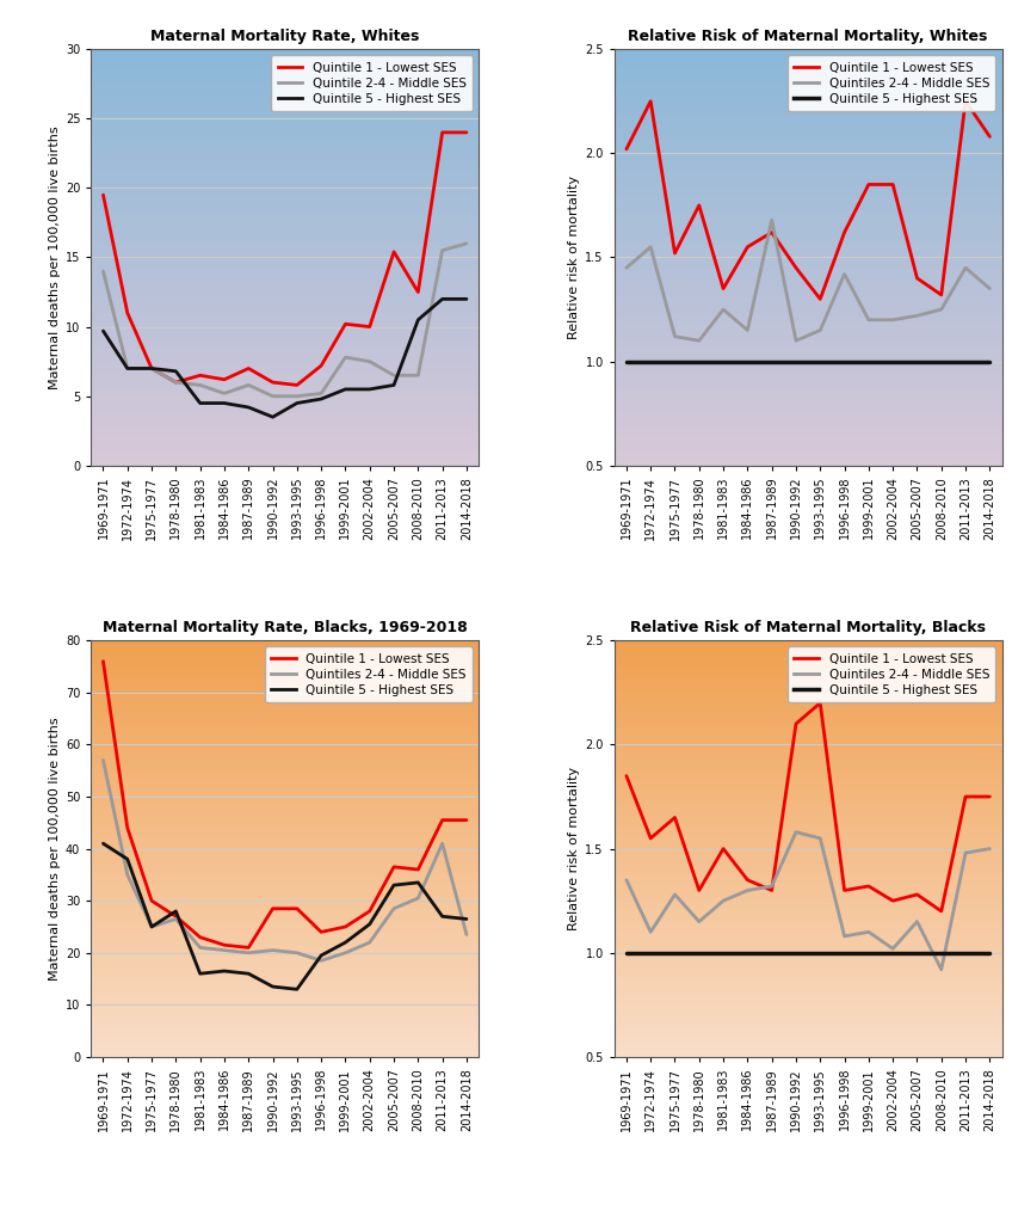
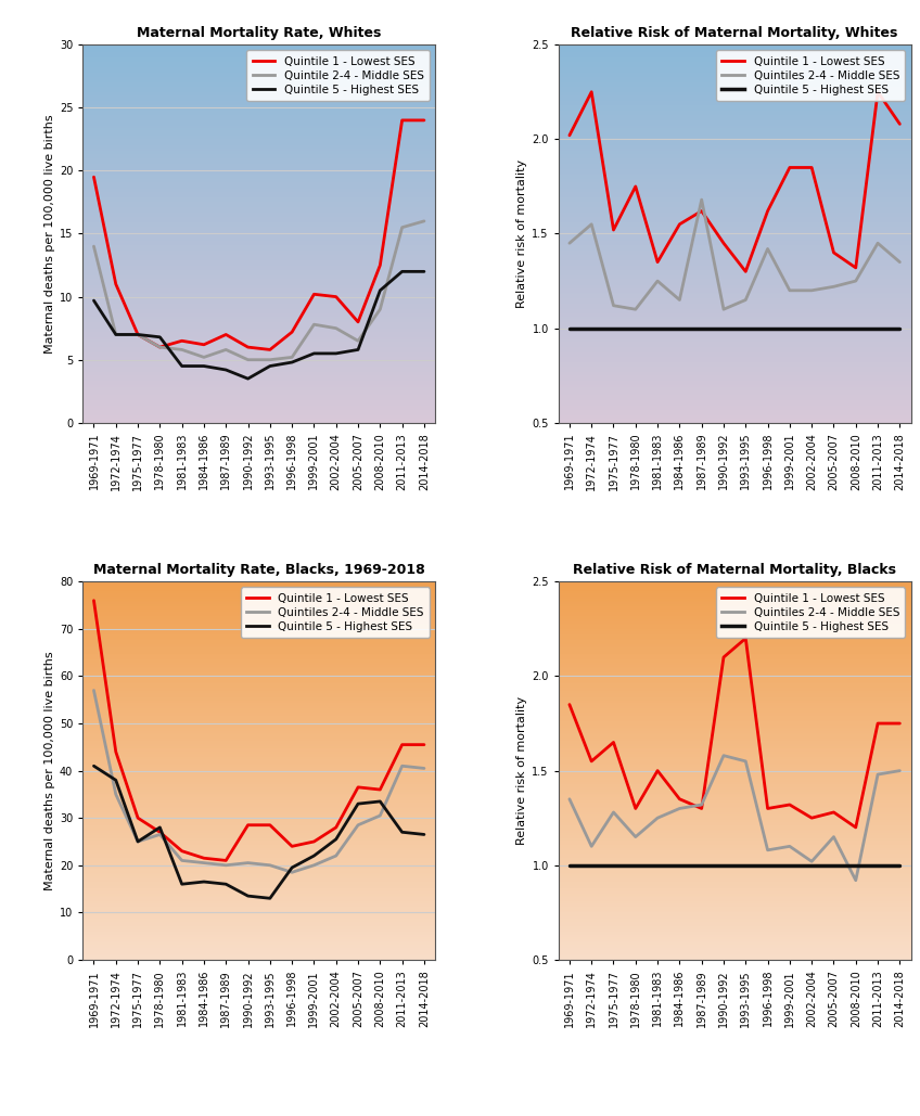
Maternal Mortality Rate, Whites/Quintile 1 - Lowest SES/2005-2007: 15.4 -> 8.0
Maternal Mortality Rate, Whites/Quintile 2-4 - Middle SES/2008-2010: 6.5 -> 9.0
Maternal Mortality Rate, Blacks, 1969-2018/Quintiles 2-4 - Middle SES/2014-2018: 23.5 -> 40.5
